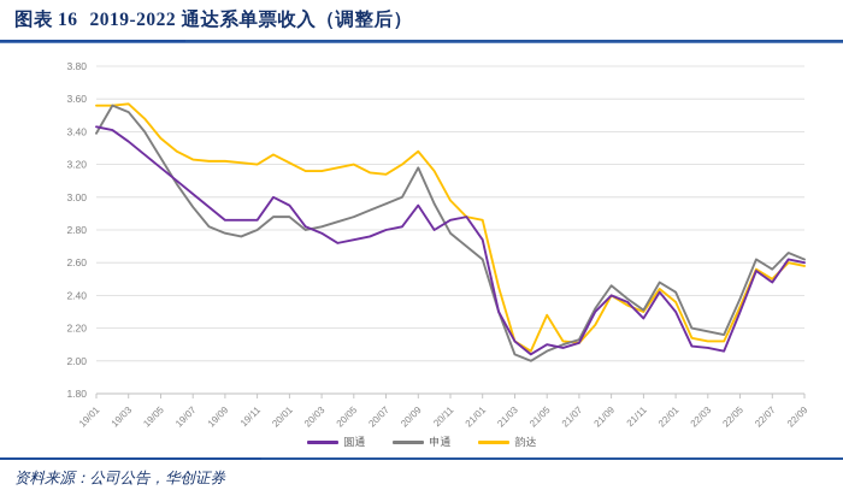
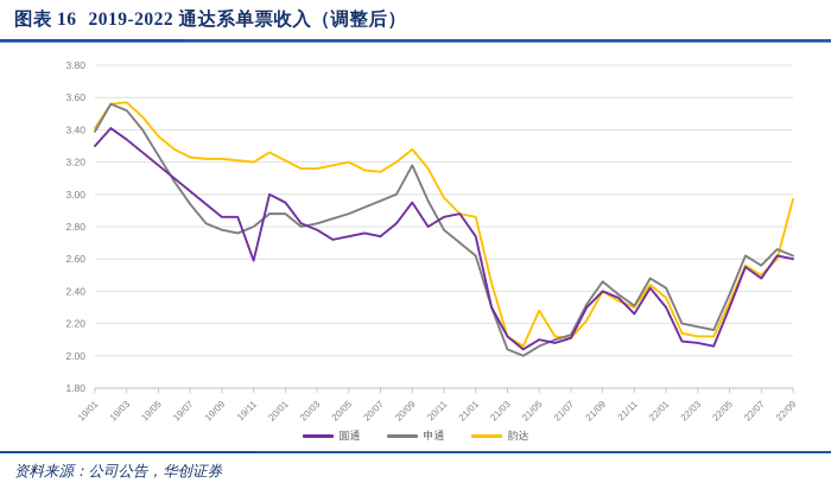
圆通/19/01: 3.43 -> 3.30
韵达/19/01: 3.56 -> 3.41
圆通/19/11: 2.86 -> 2.59
圆通/20/07: 2.80 -> 2.74
韵达/22/09: 2.58 -> 2.97
